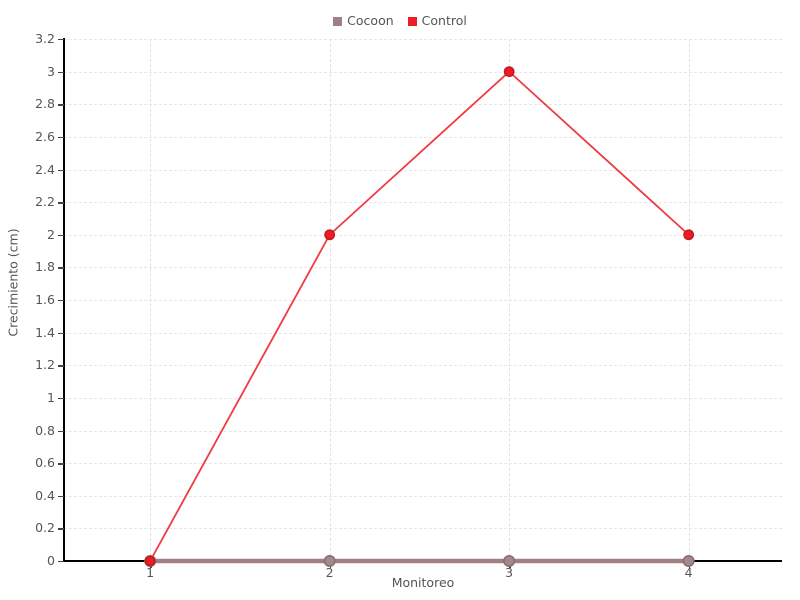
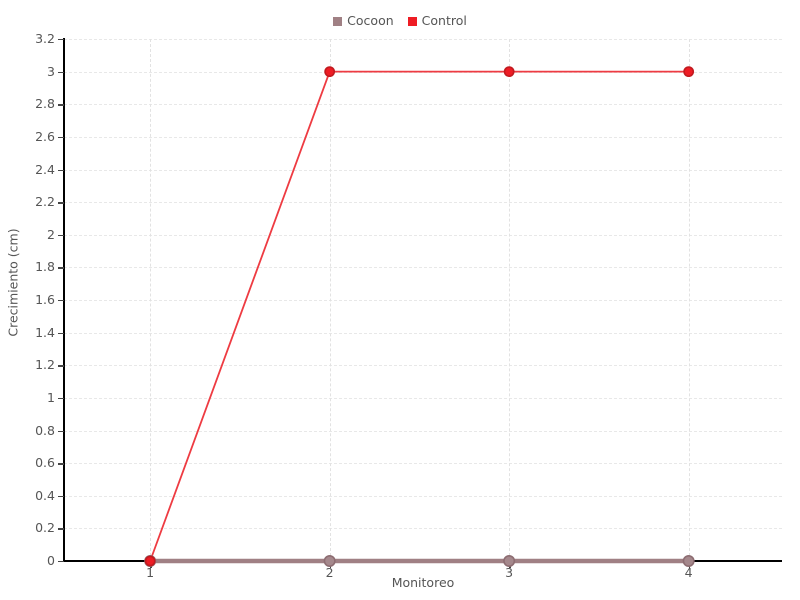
Control/2: 2 -> 3
Control/4: 2 -> 3
